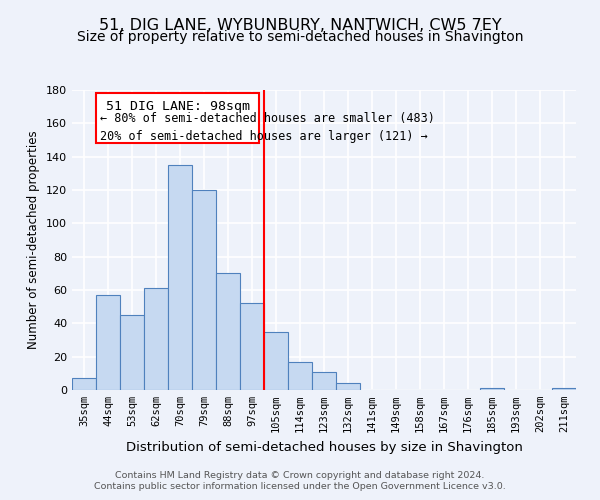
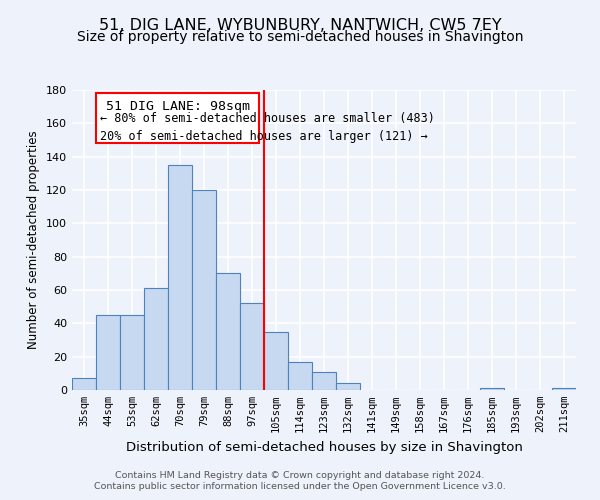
44sqm: 57 -> 45
